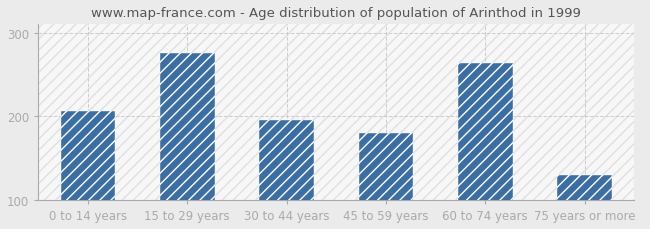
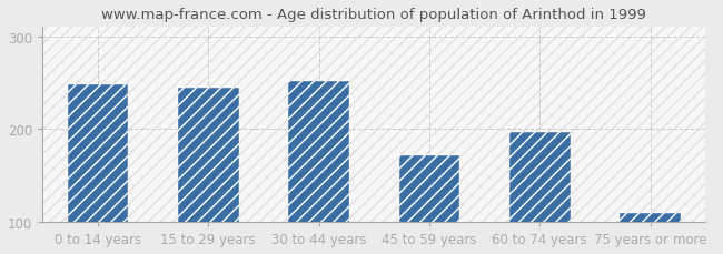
0 to 14 years: 206 -> 248
15 to 29 years: 276 -> 245
30 to 44 years: 196 -> 252
45 to 59 years: 180 -> 172
60 to 74 years: 264 -> 197
75 years or more: 130 -> 110
